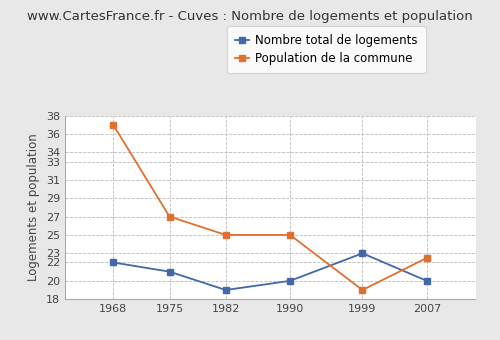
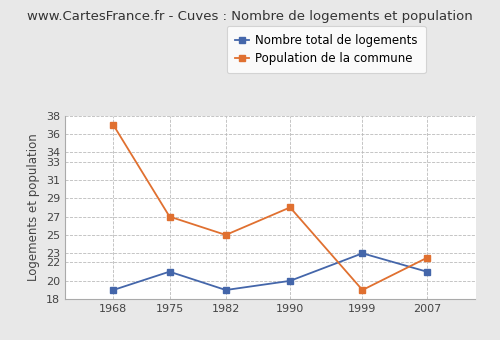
Nombre total de logements/1968: 22 -> 19
Population de la commune/1990: 25.0 -> 28.0
Nombre total de logements/2007: 20 -> 21
